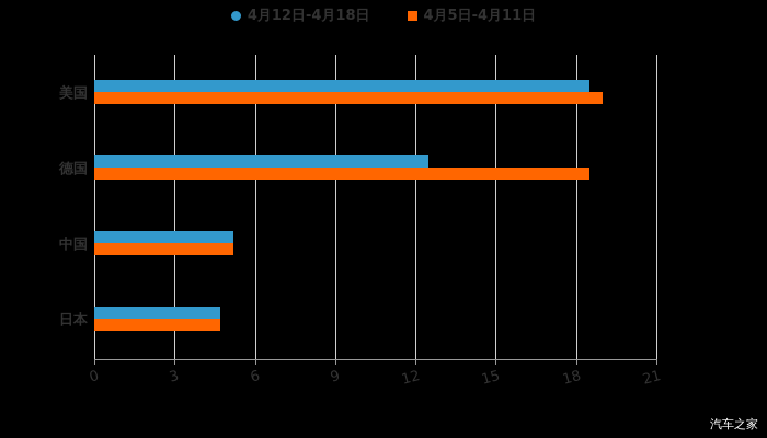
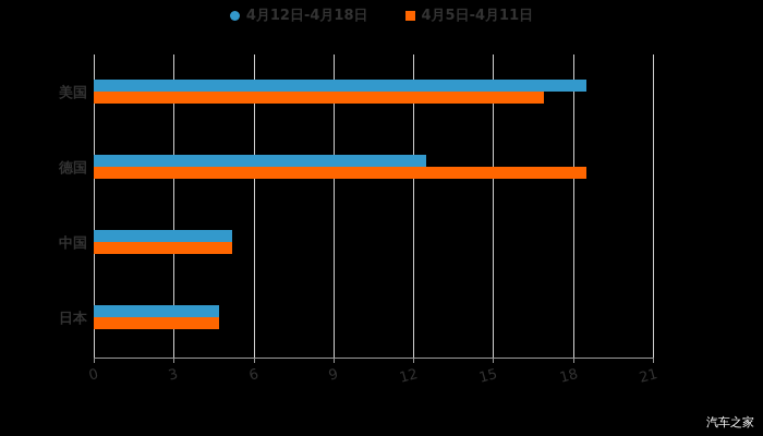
4月5日-4月11日/美国: 19.0 -> 16.9
